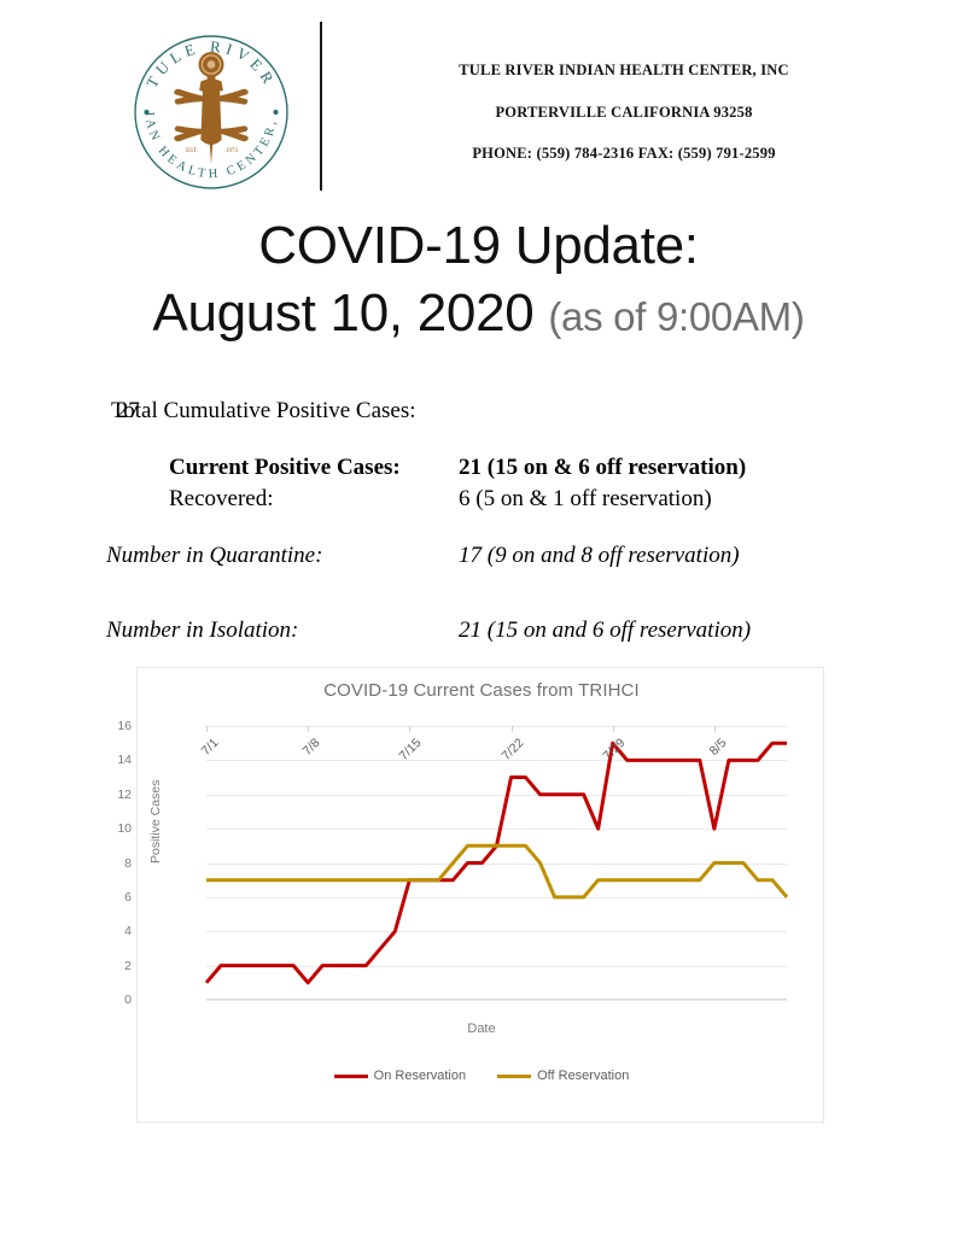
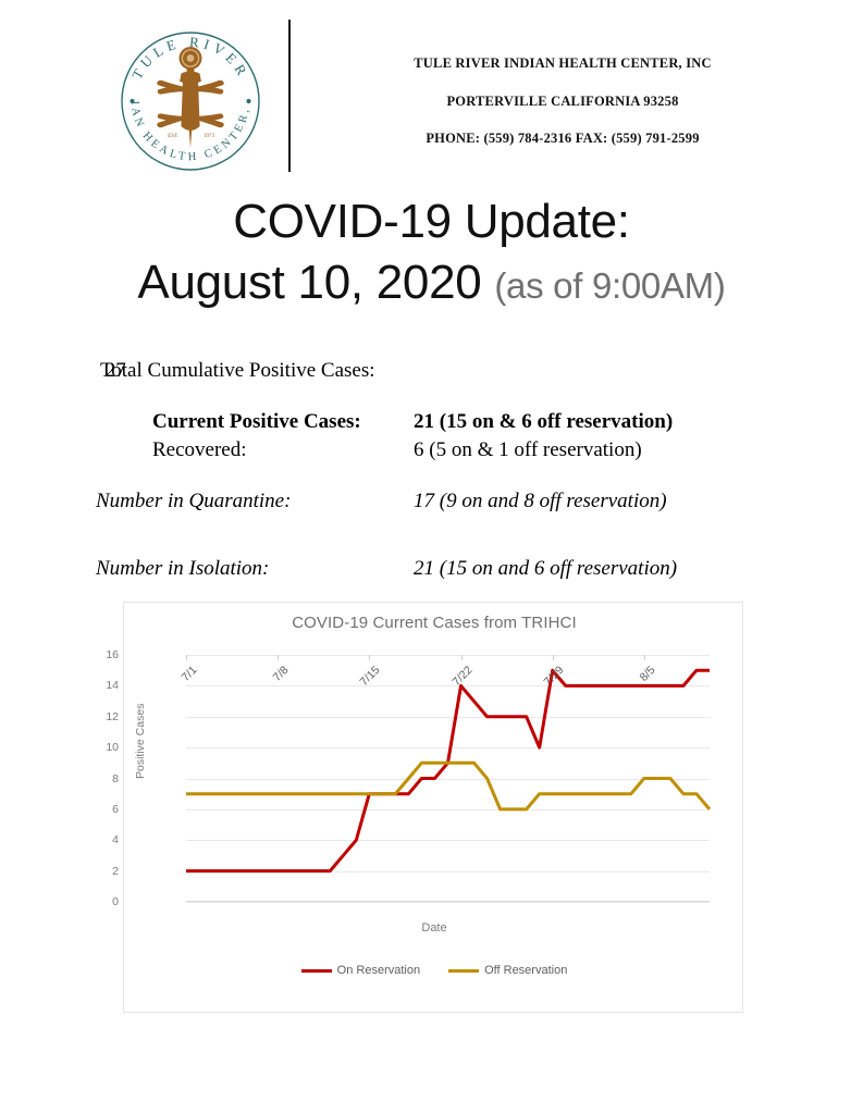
On Reservation/7/1: 1 -> 2
On Reservation/7/8: 1 -> 2
On Reservation/7/22: 13 -> 14
On Reservation/8/5: 10 -> 14
